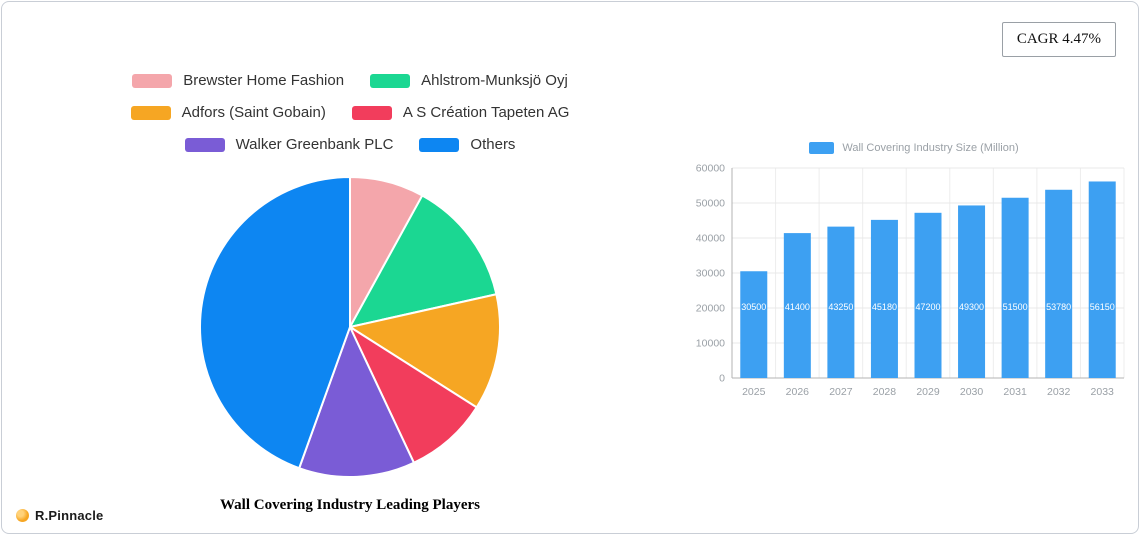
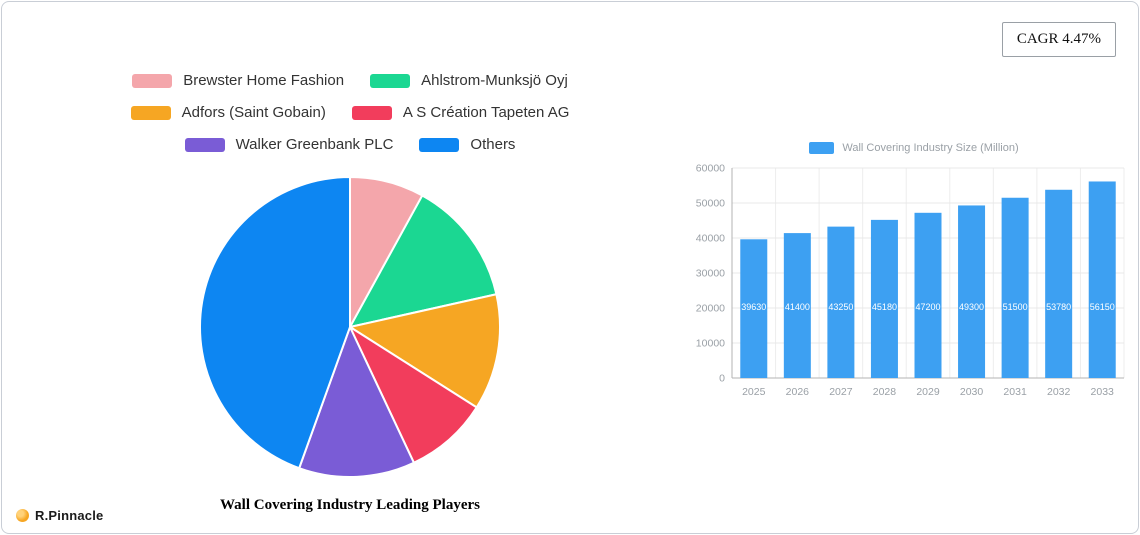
Wall Covering Industry Size (Million)/2025: 30500 -> 39630
